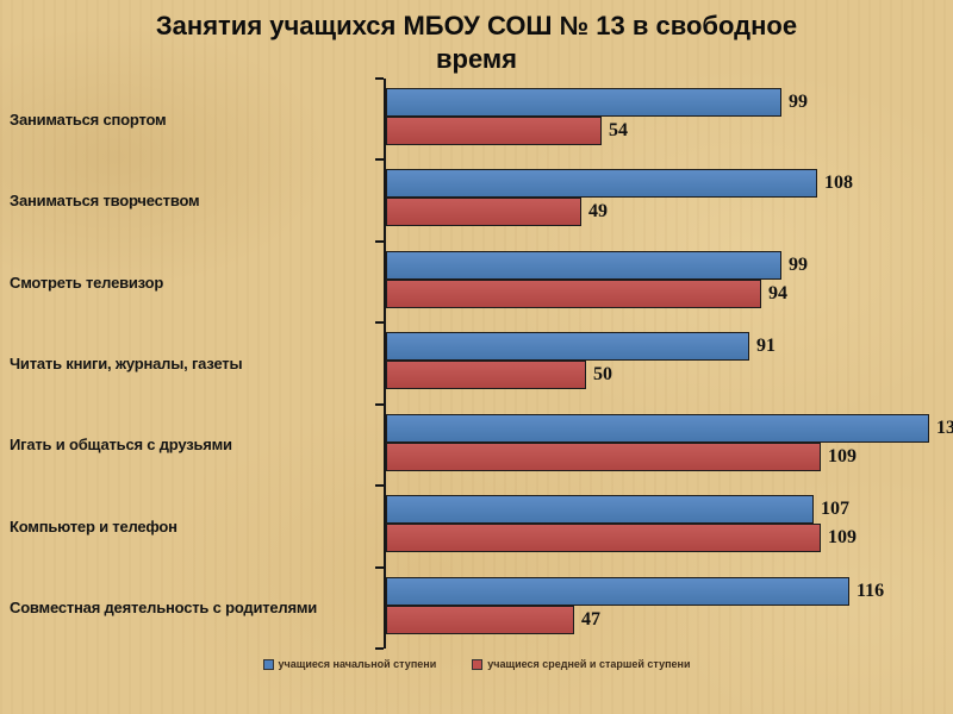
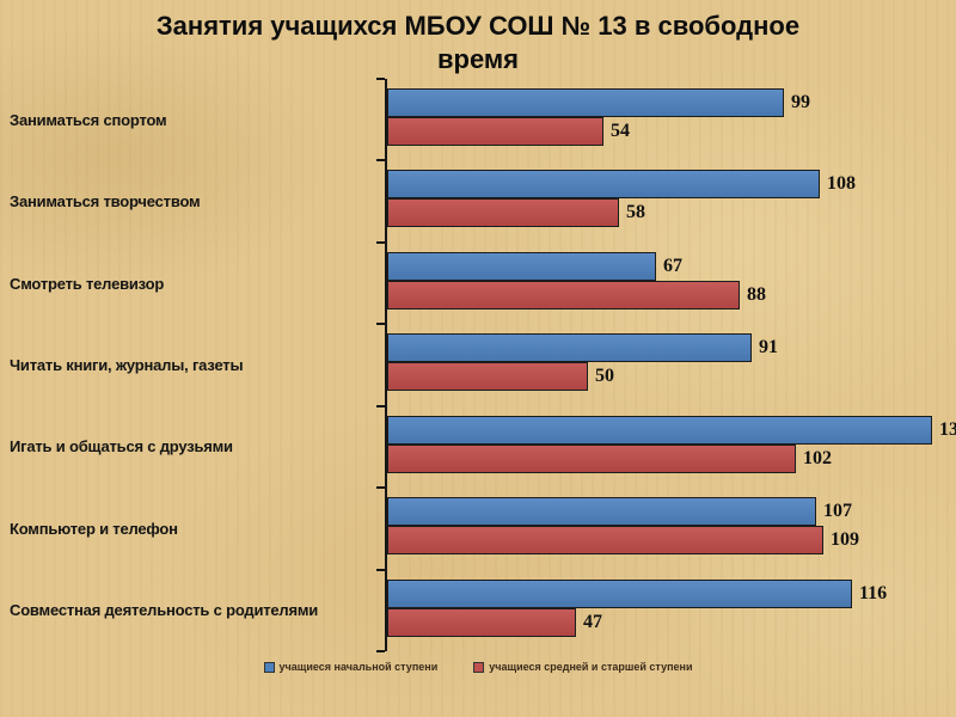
учащиеся средней и старшей ступени/Заниматься творчеством: 49 -> 58
учащиеся начальной ступени/Смотреть телевизор: 99 -> 67
учащиеся средней и старшей ступени/Смотреть телевизор: 94 -> 88
учащиеся средней и старшей ступени/Игать и общаться с друзьями: 109 -> 102
